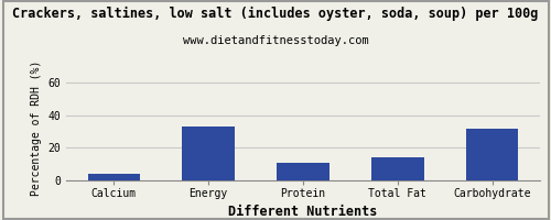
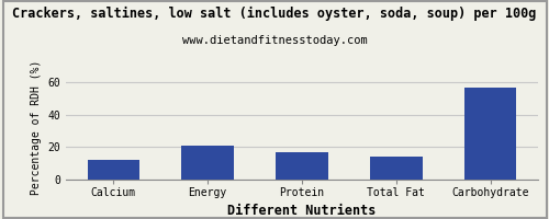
Calcium: 4 -> 12
Energy: 33 -> 21
Protein: 11 -> 17
Carbohydrate: 32 -> 57
